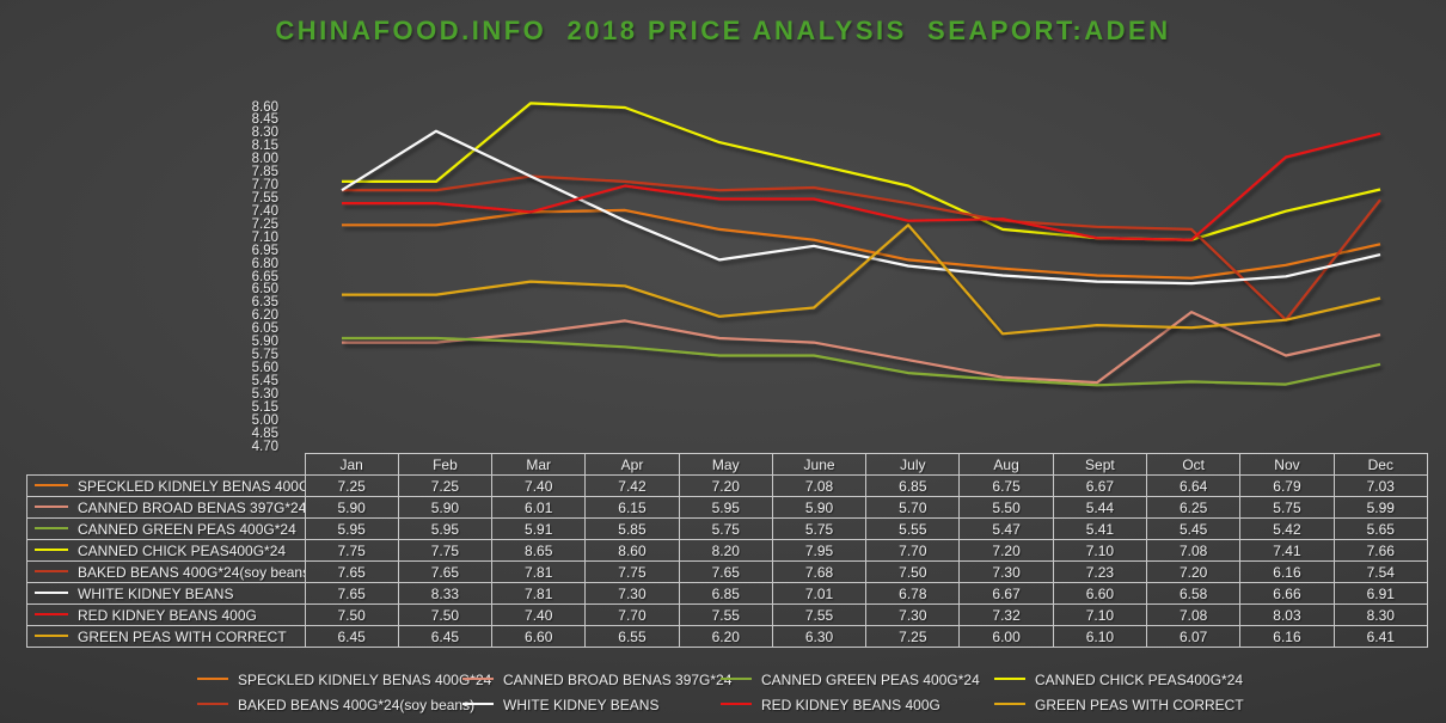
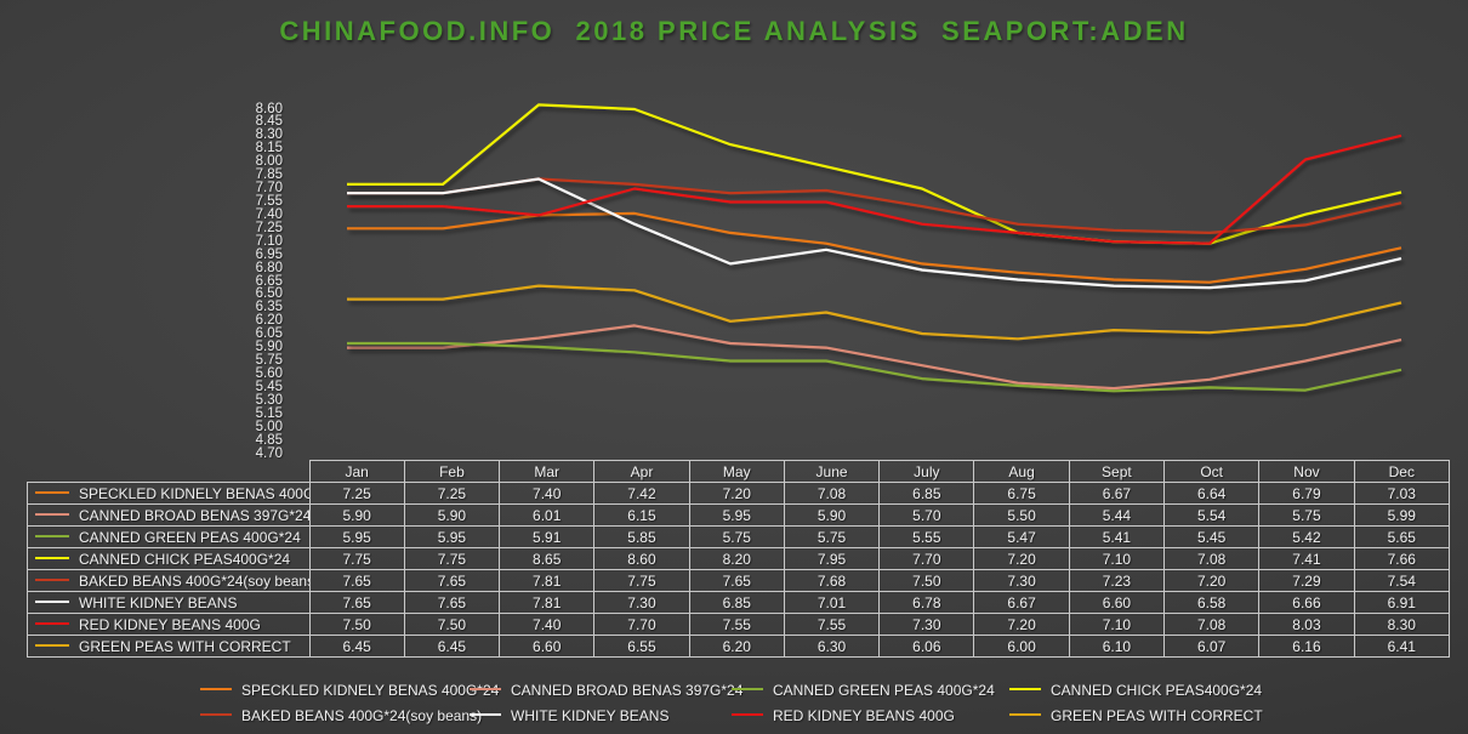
WHITE KIDNEY BEANS/Feb: 8.33 -> 7.65
GREEN PEAS WITH CORRECT/July: 7.25 -> 6.06
RED KIDNEY BEANS 400G/Aug: 7.32 -> 7.20
CANNED BROAD BENAS 397G*24/Oct: 6.25 -> 5.54
BAKED BEANS 400G*24(soy beans)/Nov: 6.16 -> 7.29
